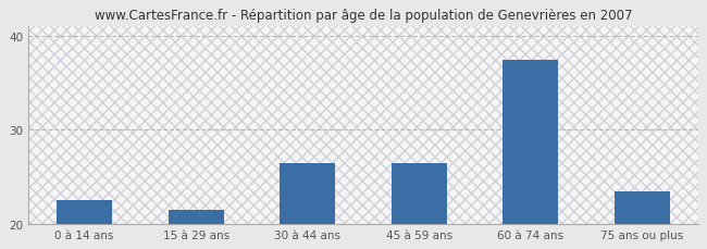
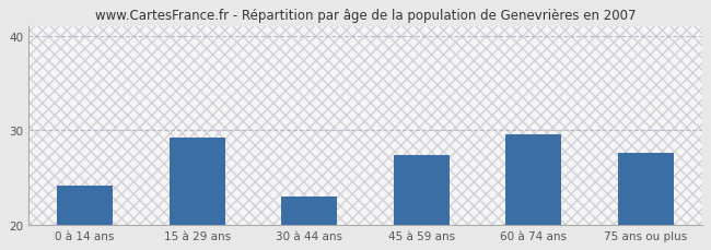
0 à 14 ans: 22.5 -> 24.2
15 à 29 ans: 21.5 -> 29.2
30 à 44 ans: 26.5 -> 23.0
45 à 59 ans: 26.5 -> 27.4
60 à 74 ans: 37.5 -> 29.6
75 ans ou plus: 23.5 -> 27.6
